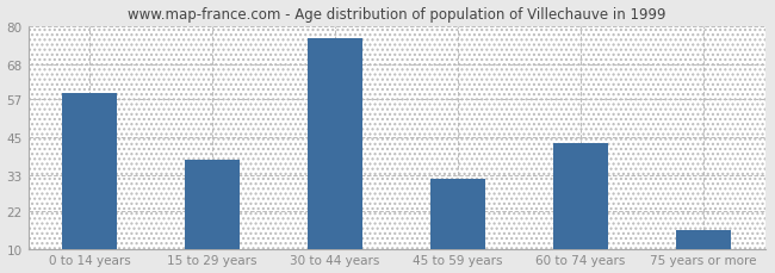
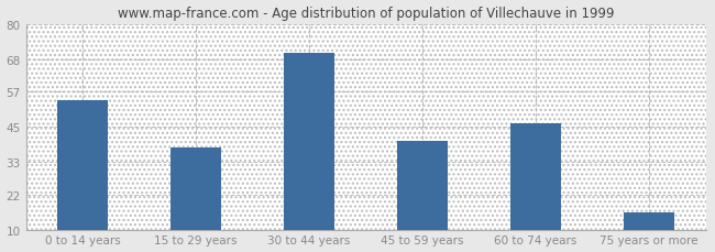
0 to 14 years: 59 -> 54
30 to 44 years: 76 -> 70
45 to 59 years: 32 -> 40
60 to 74 years: 43 -> 46
